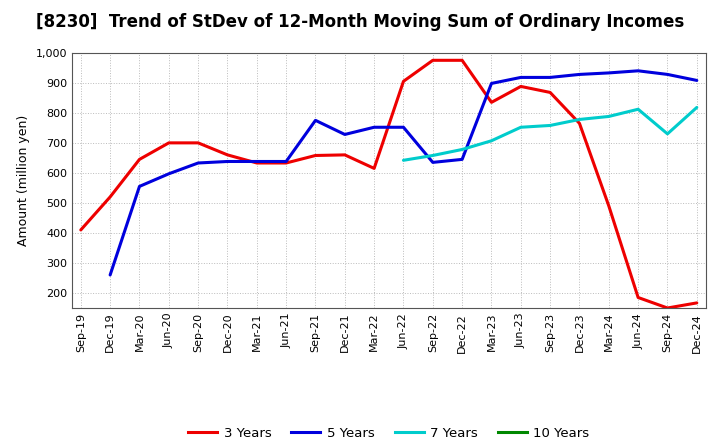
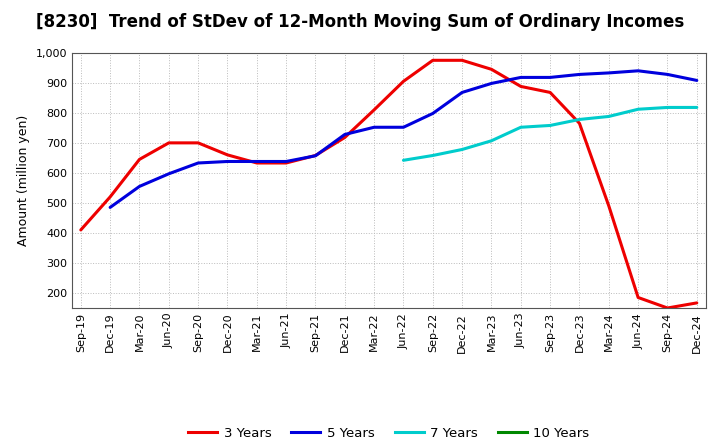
5 Years/Dec-19: 260 -> 485
5 Years/Sep-21: 775 -> 657
3 Years/Dec-21: 660 -> 718
3 Years/Mar-22: 615 -> 810
5 Years/Sep-22: 635 -> 798
5 Years/Dec-22: 645 -> 868
3 Years/Mar-23: 835 -> 945
7 Years/Sep-24: 730 -> 818
